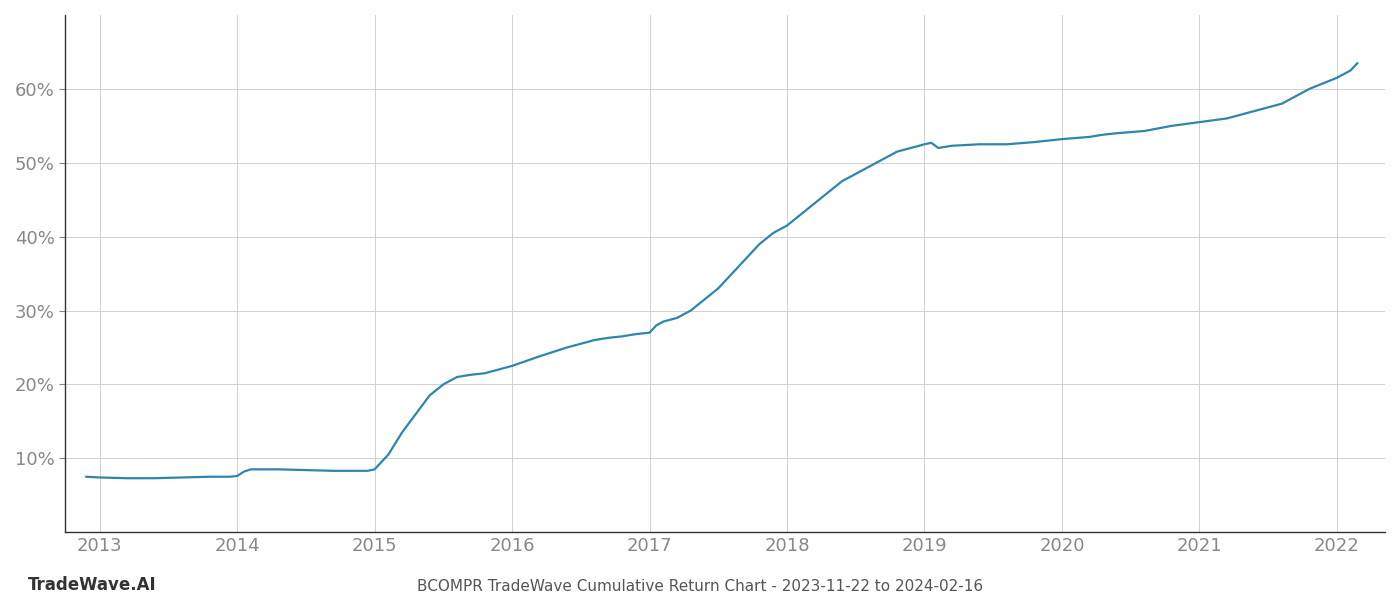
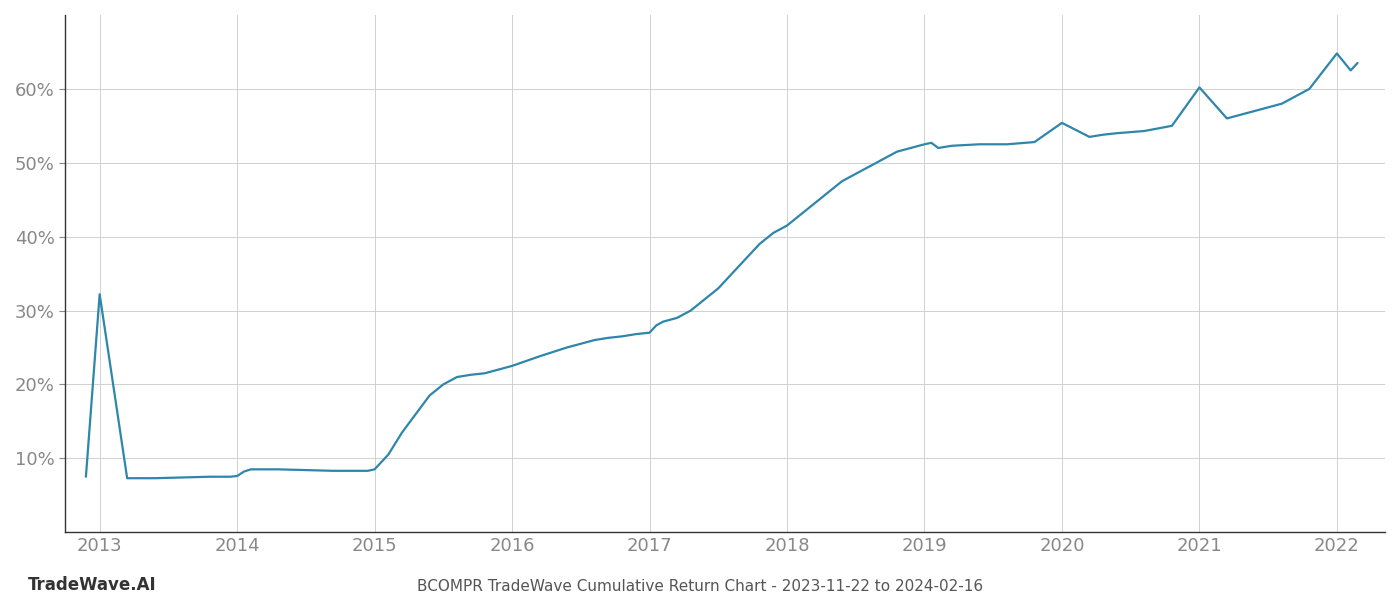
2013: 7.4% -> 32.2%
2020: 53.2% -> 55.4%
2021: 55.5% -> 60.2%
2022: 61.5% -> 64.8%
